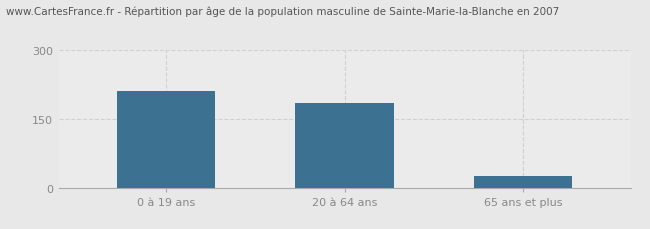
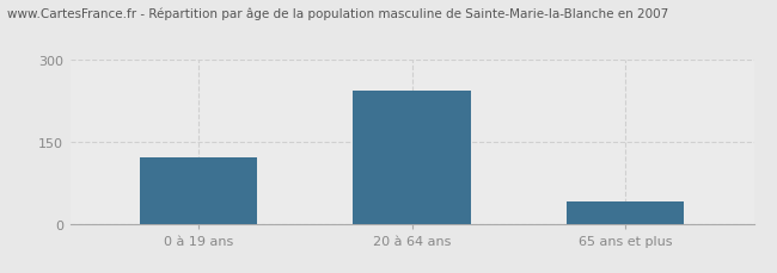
0 à 19 ans: 210 -> 120
20 à 64 ans: 185 -> 243
65 ans et plus: 25 -> 40
